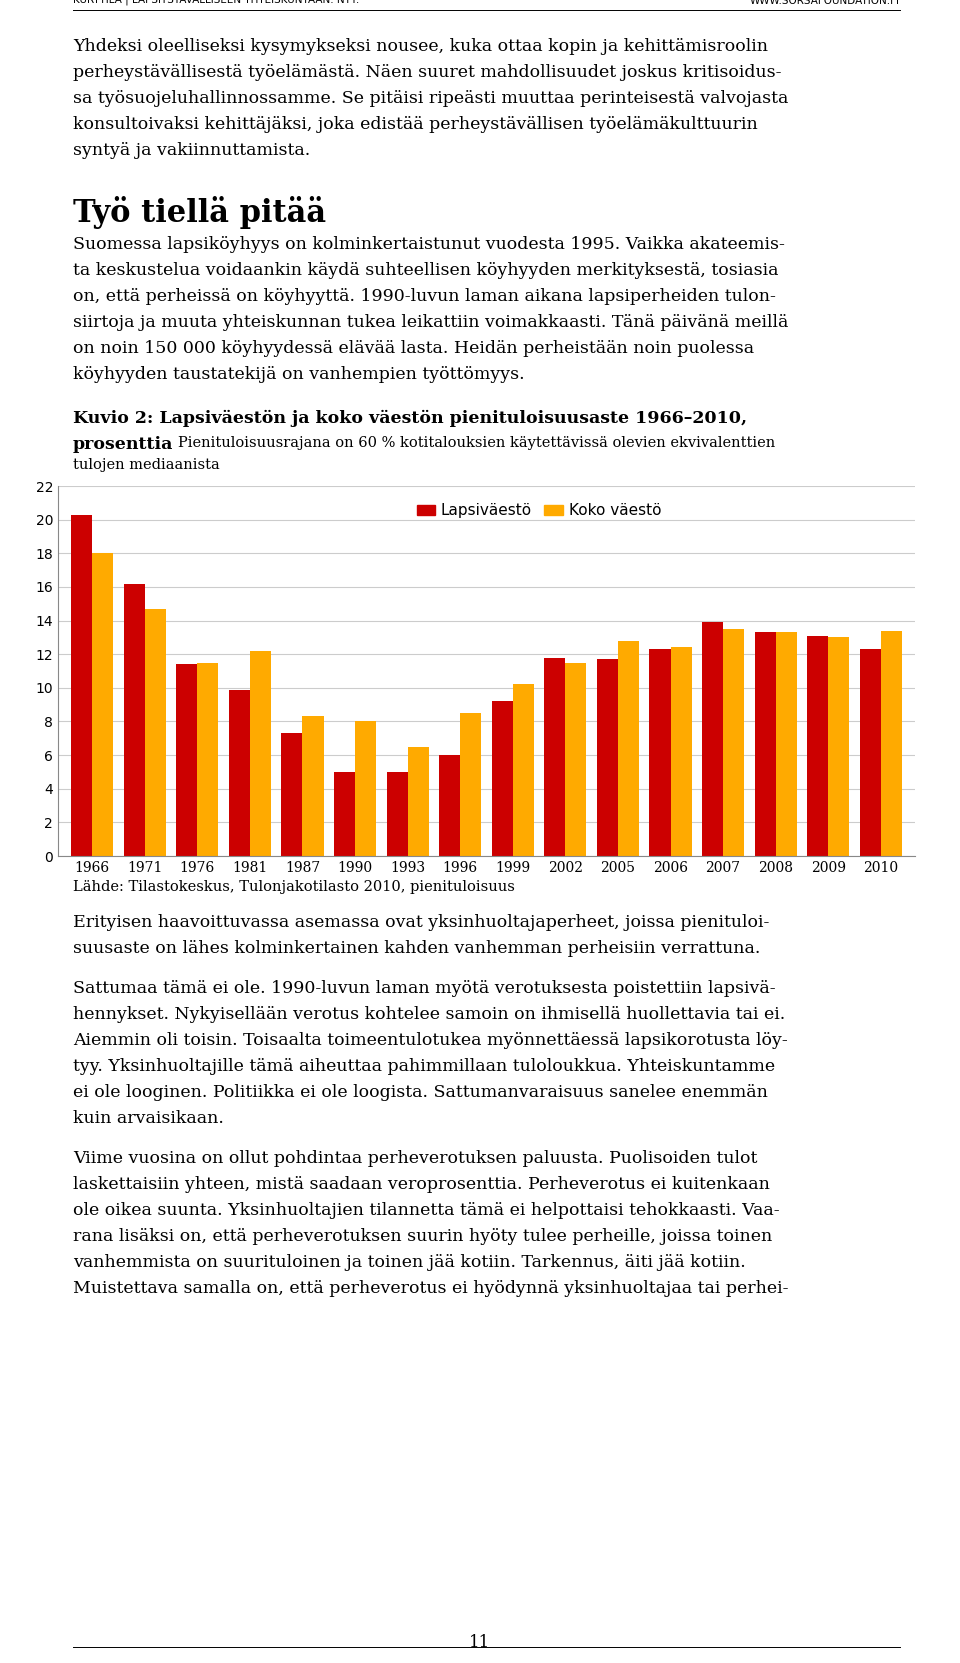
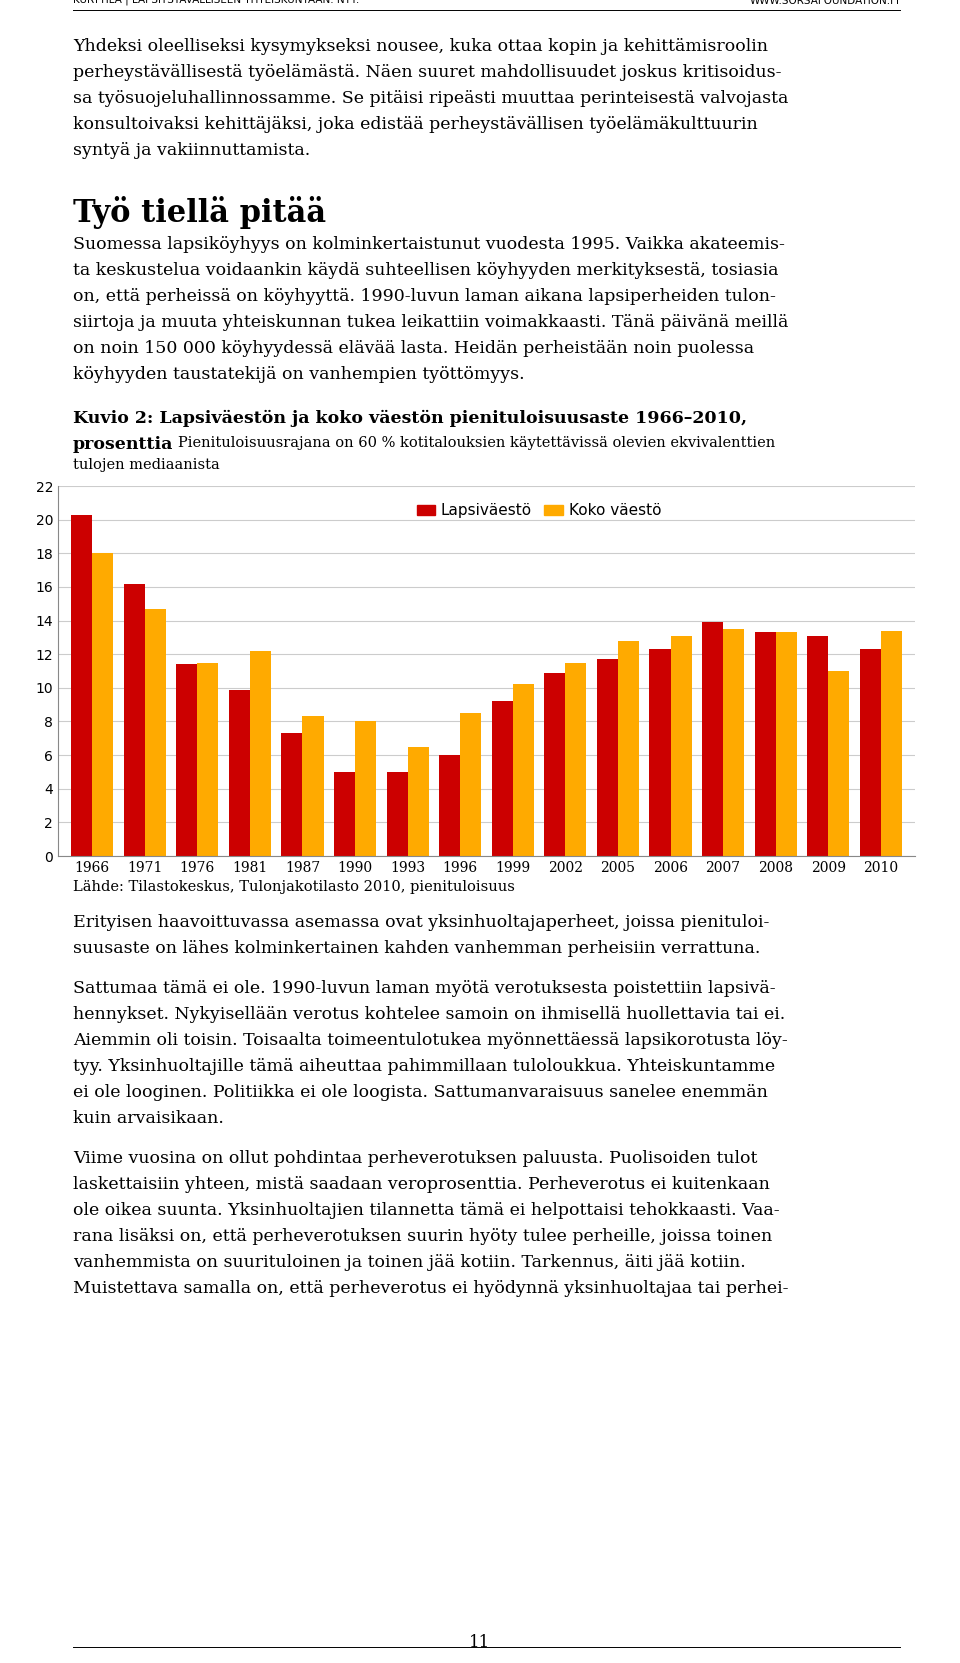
Lapsiväestö/2002: 11.8 -> 10.9
Koko väestö/2006: 12.4 -> 13.1
Koko väestö/2009: 13.0 -> 11.0
